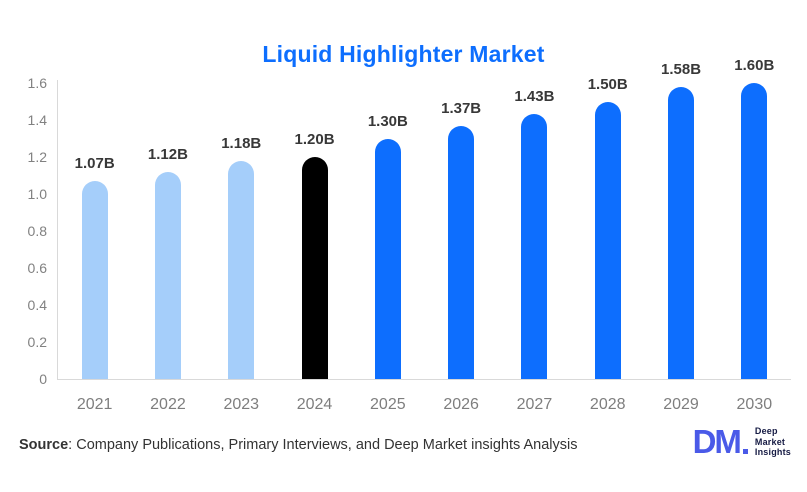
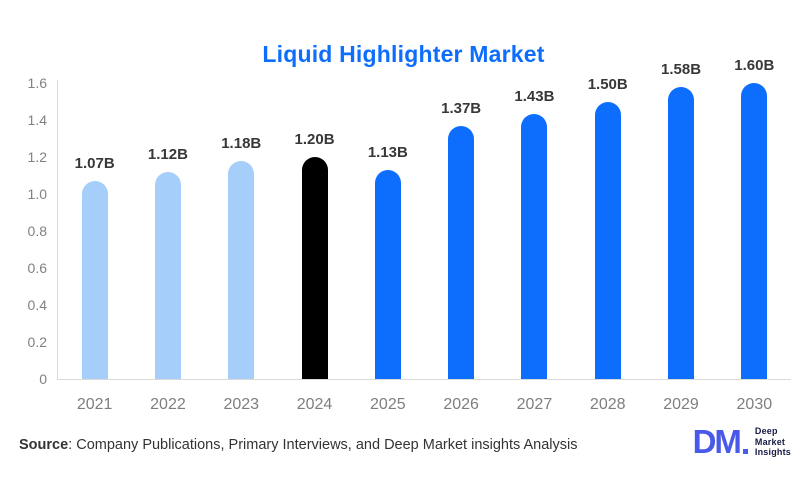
2025: 1.30B -> 1.13B
